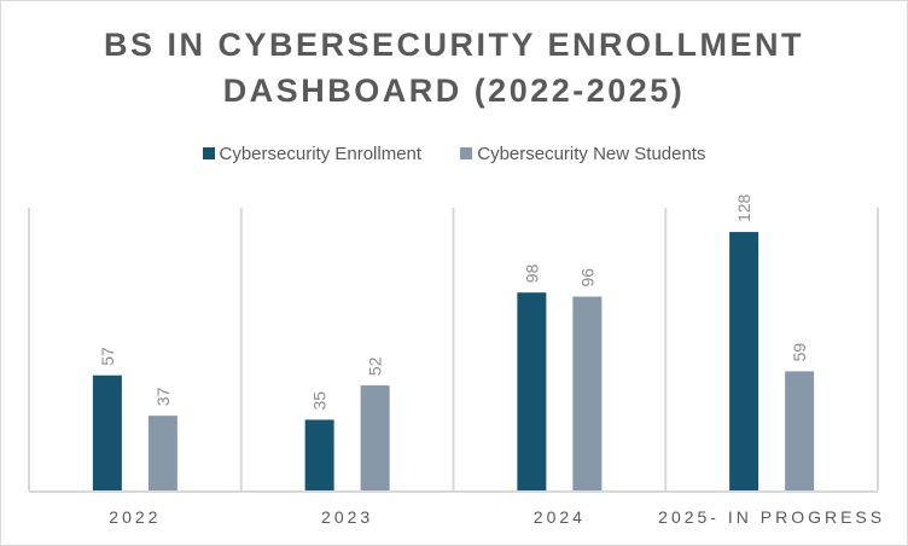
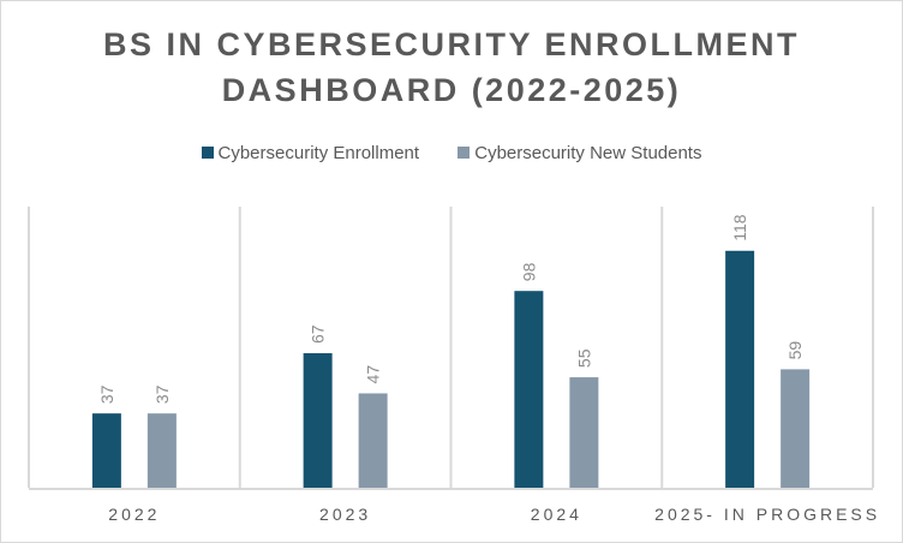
Cybersecurity Enrollment/2022: 57 -> 37
Cybersecurity Enrollment/2023: 35 -> 67
Cybersecurity New Students/2023: 52 -> 47
Cybersecurity New Students/2024: 96 -> 55
Cybersecurity Enrollment/2025- IN PROGRESS: 128 -> 118
